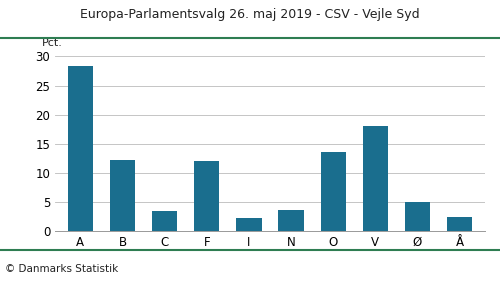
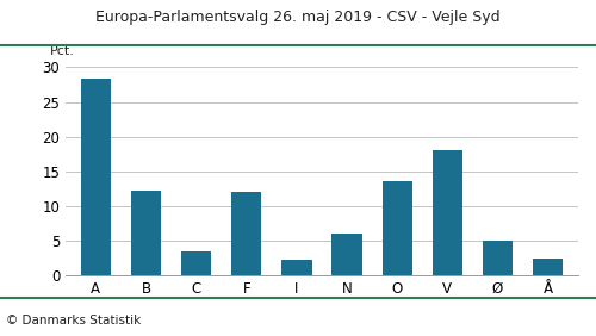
N: 3.6 -> 6.0
